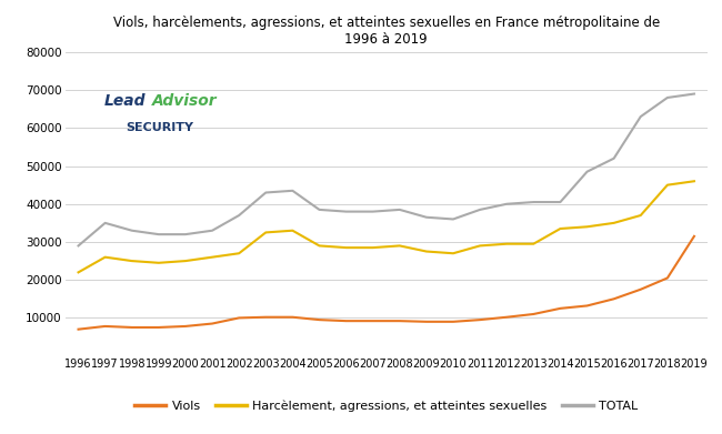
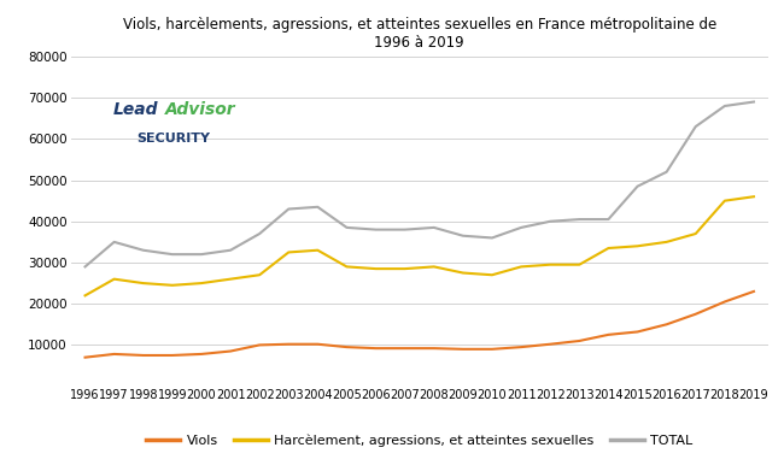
Viols/2019: 31500 -> 23000
